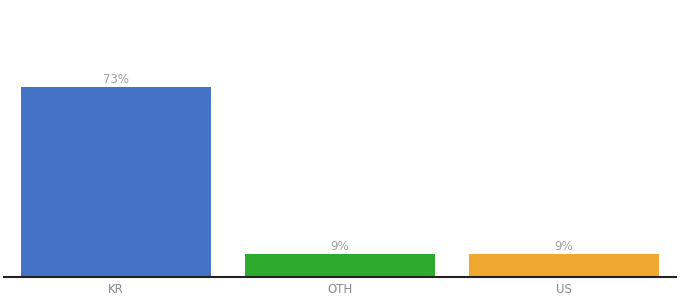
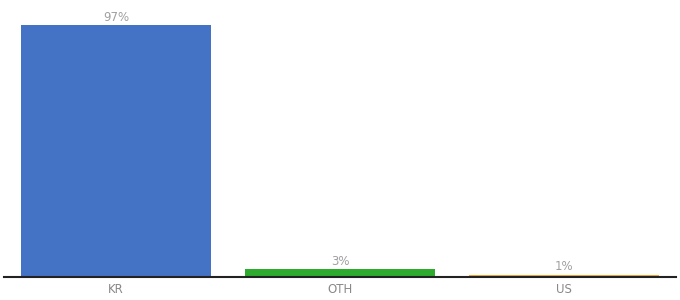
KR: 73% -> 97%
OTH: 9% -> 3%
US: 9% -> 1%
